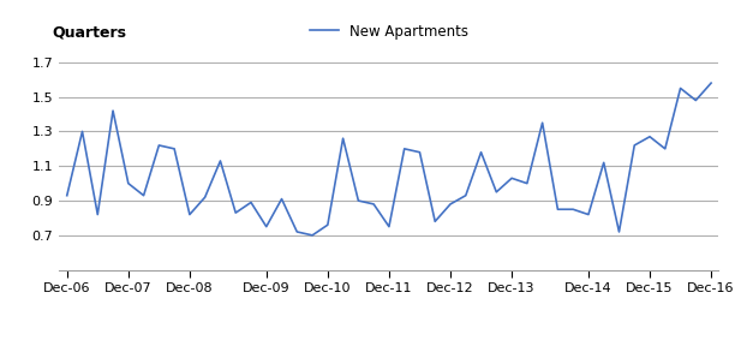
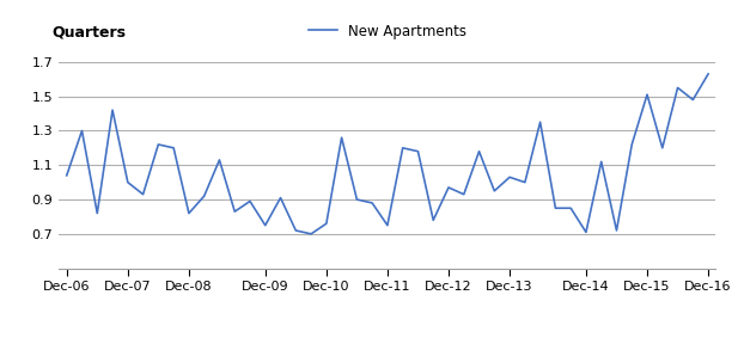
Dec-06: 0.93 -> 1.04
Dec-12: 0.88 -> 0.97
Dec-14: 0.82 -> 0.71
Dec-15: 1.27 -> 1.51
Dec-16: 1.58 -> 1.63
